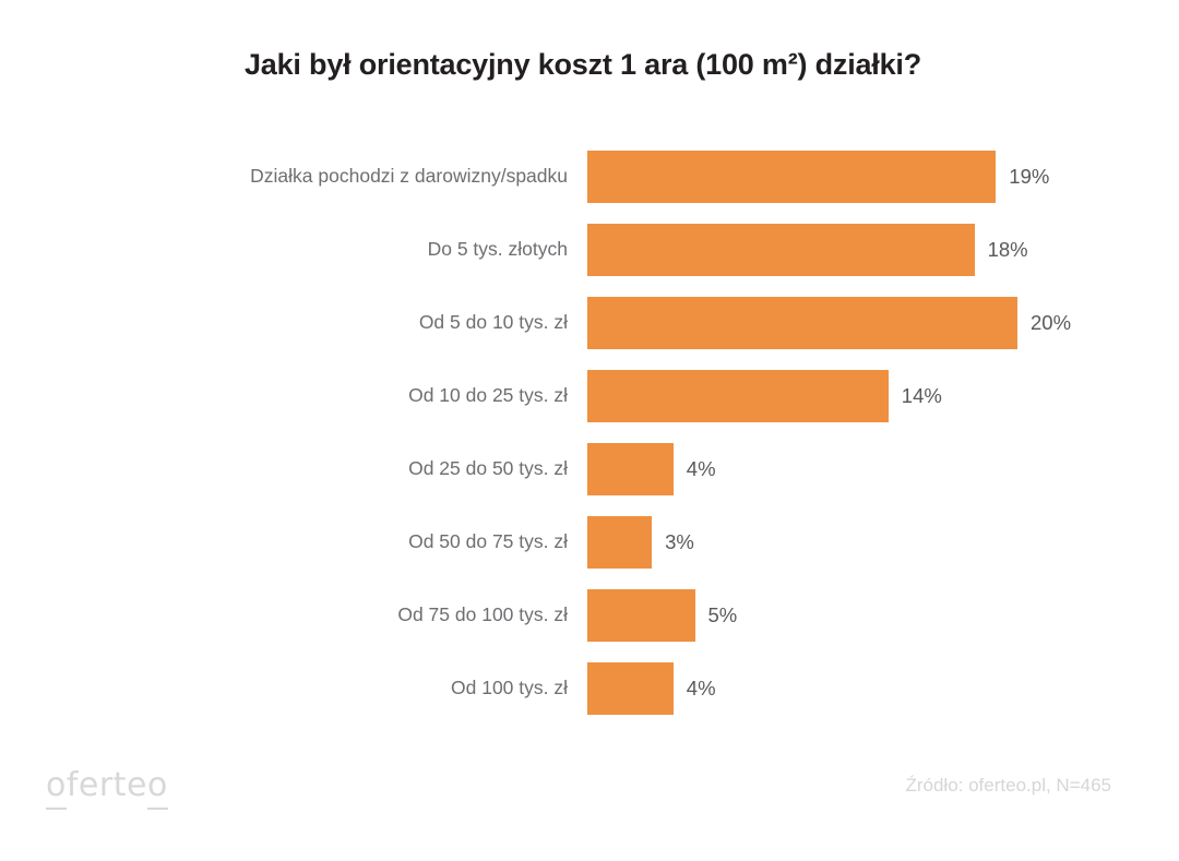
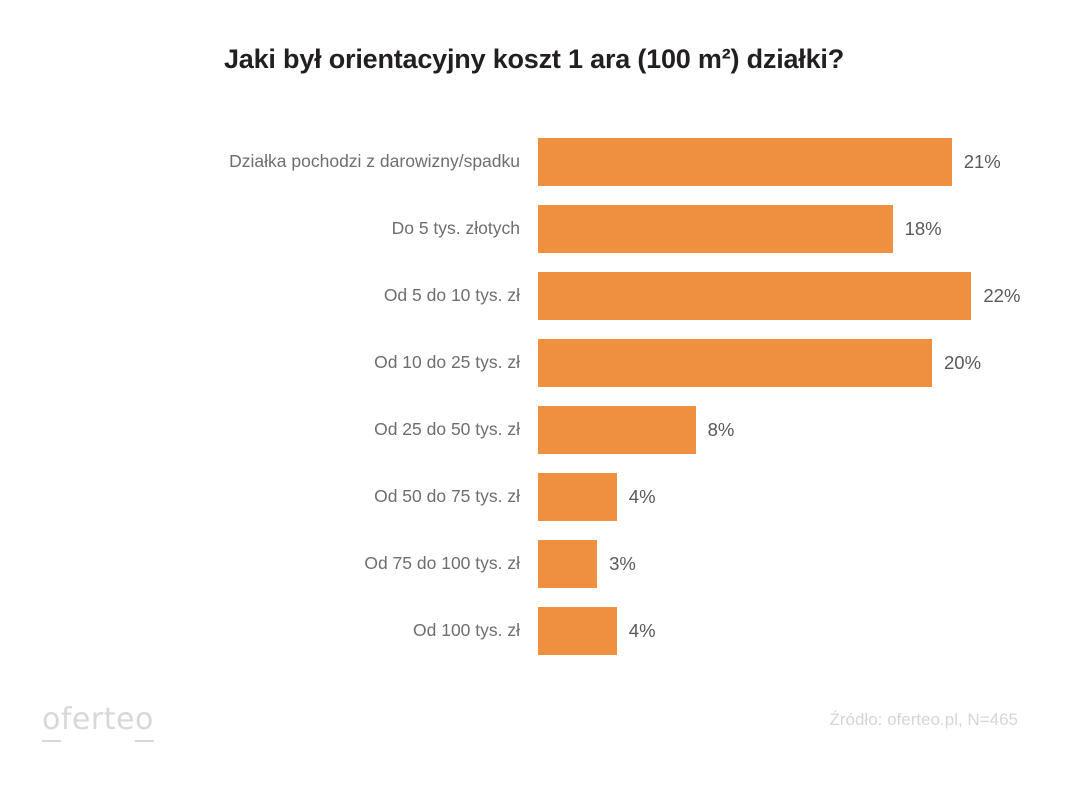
Działka pochodzi z darowizny/spadku: 19% -> 21%
Od 5 do 10 tys. zł: 20% -> 22%
Od 10 do 25 tys. zł: 14% -> 20%
Od 25 do 50 tys. zł: 4% -> 8%
Od 50 do 75 tys. zł: 3% -> 4%
Od 75 do 100 tys. zł: 5% -> 3%
